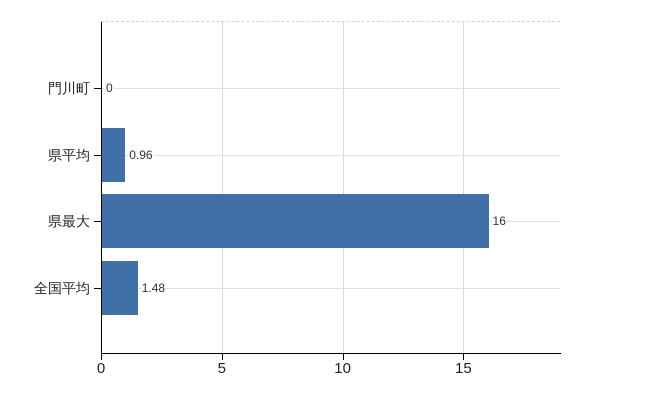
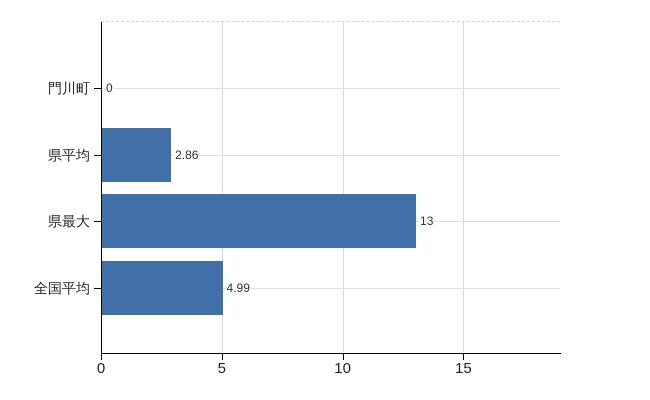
県平均: 0.96 -> 2.86
県最大: 16 -> 13
全国平均: 1.48 -> 4.99
